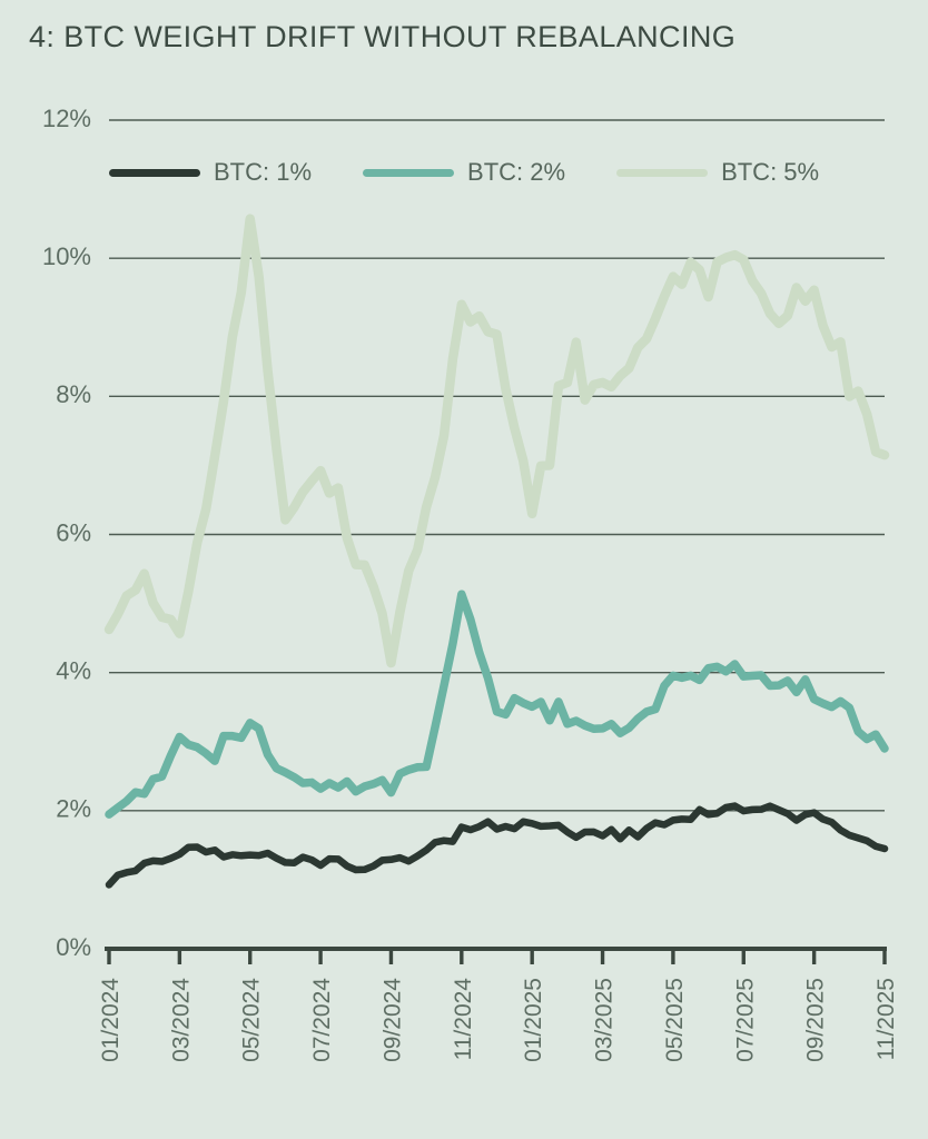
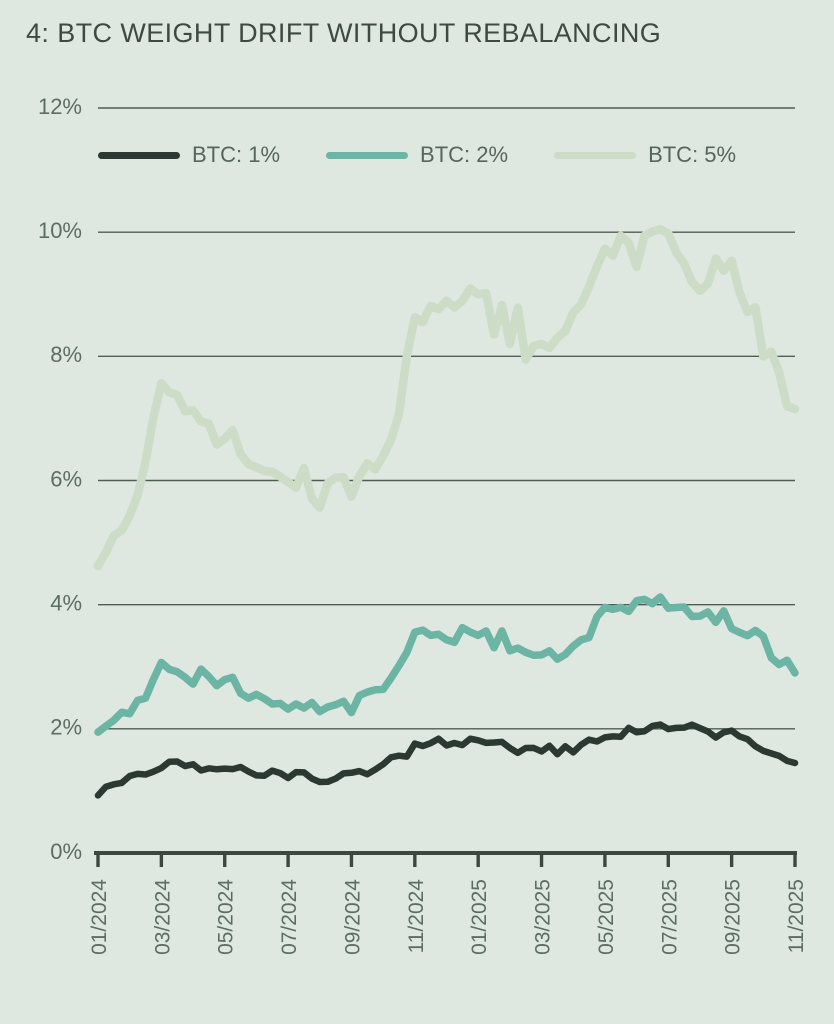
BTC: 5%/03/2024: 4.3% -> 7.3%
BTC: 2%/05/2024: 3.2% -> 2.7%
BTC: 5%/05/2024: 10.6% -> 6.7%
BTC: 5%/07/2024: 6.9% -> 6.0%
BTC: 5%/09/2024: 4.4% -> 6.0%
BTC: 2%/11/2024: 5.0% -> 3.4%
BTC: 5%/11/2024: 9.4% -> 8.7%
BTC: 5%/01/2025: 6.4% -> 9.1%
